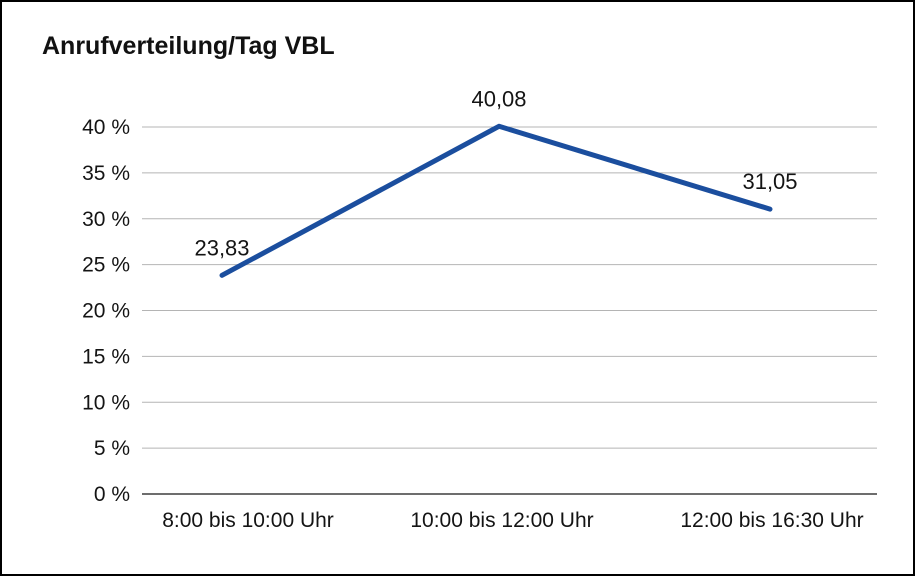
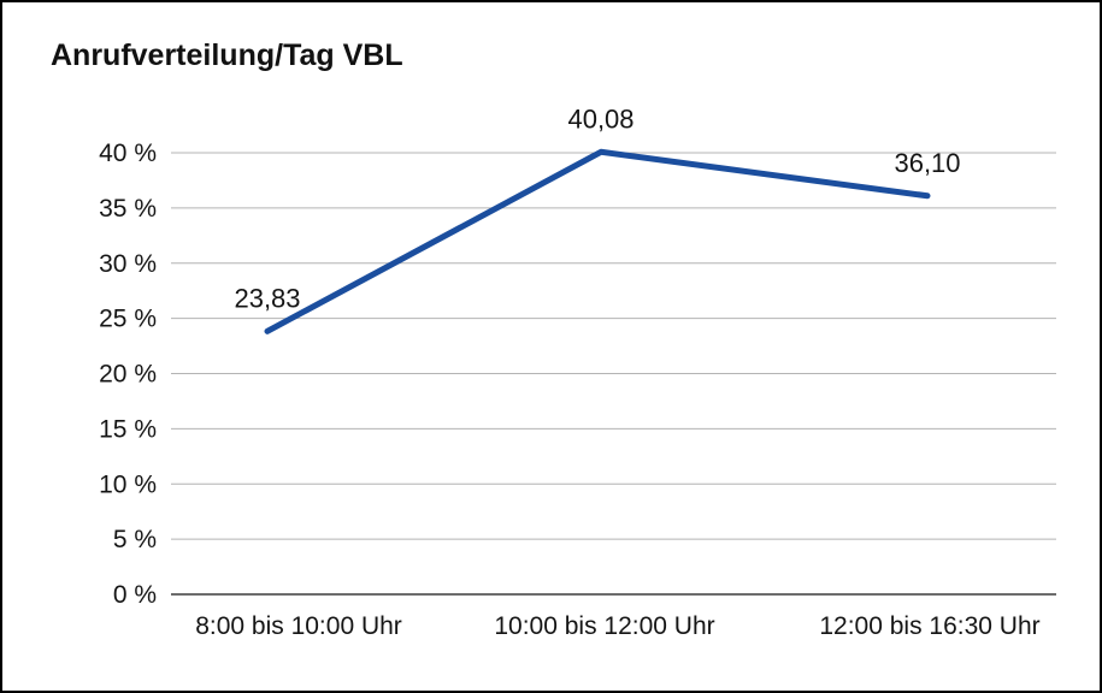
12:00 bis 16:30 Uhr: 31,05 -> 36,10
